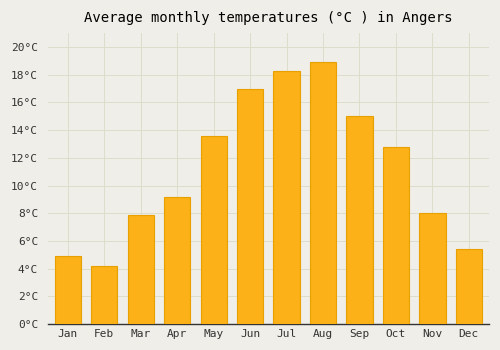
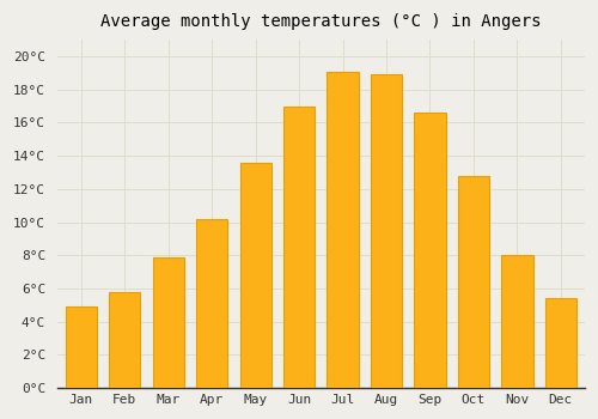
Feb: 4.2°C -> 5.8°C
Apr: 9.2°C -> 10.2°C
Jul: 18.3°C -> 19.1°C
Sep: 15.0°C -> 16.6°C
